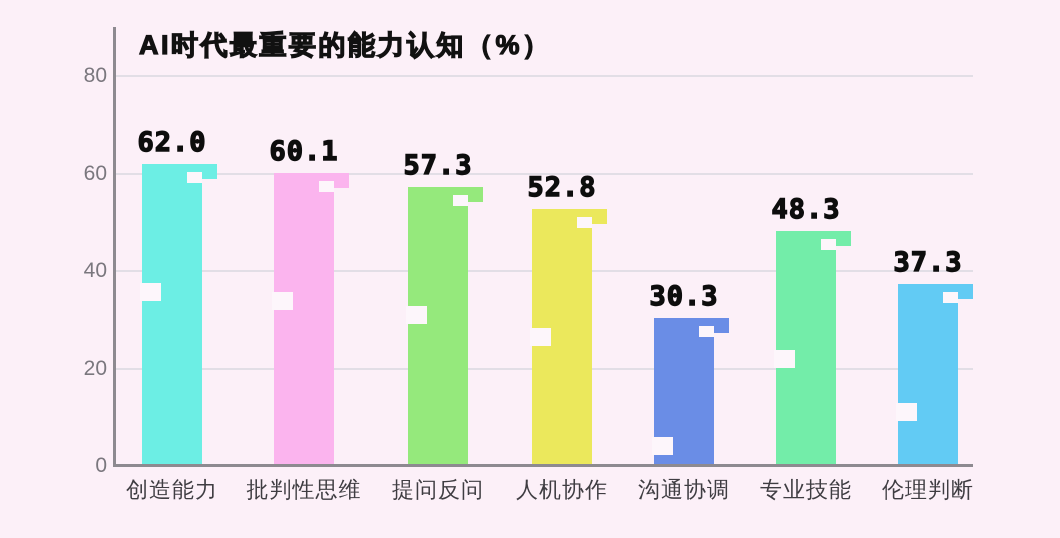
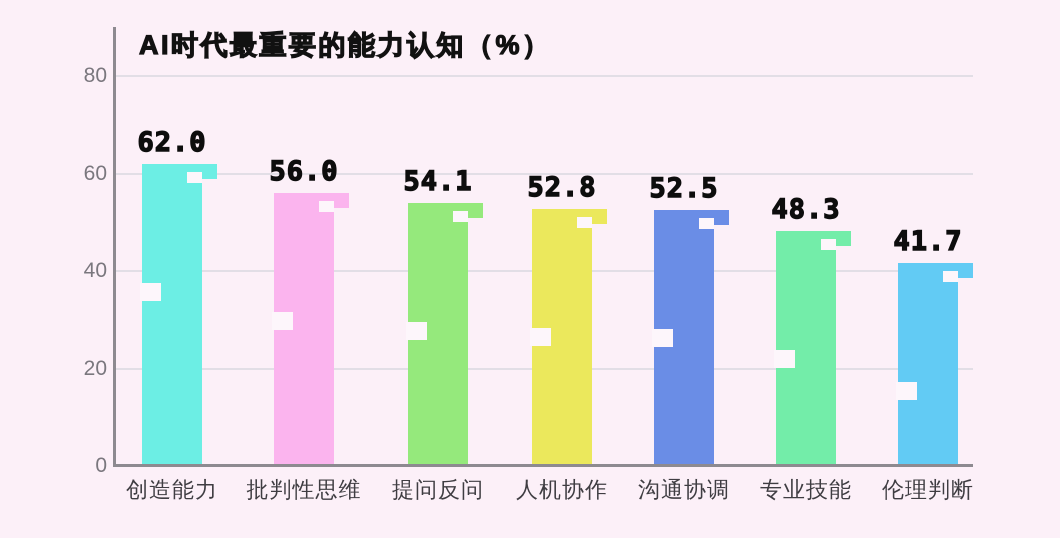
批判性思维: 60.1 -> 56.0
提问反问: 57.3 -> 54.1
沟通协调: 30.3 -> 52.5
伦理判断: 37.3 -> 41.7
